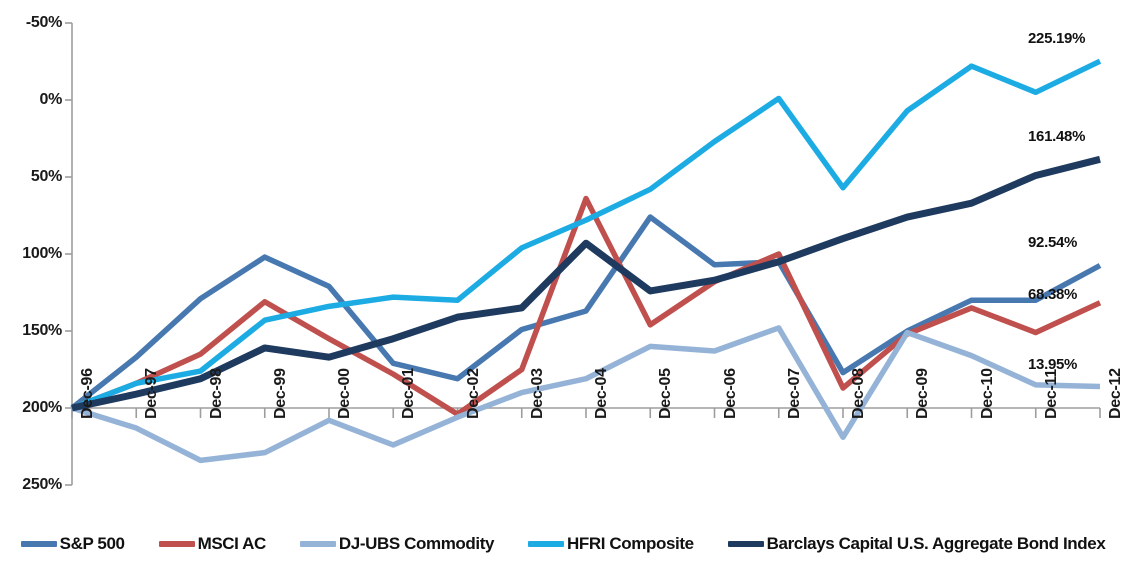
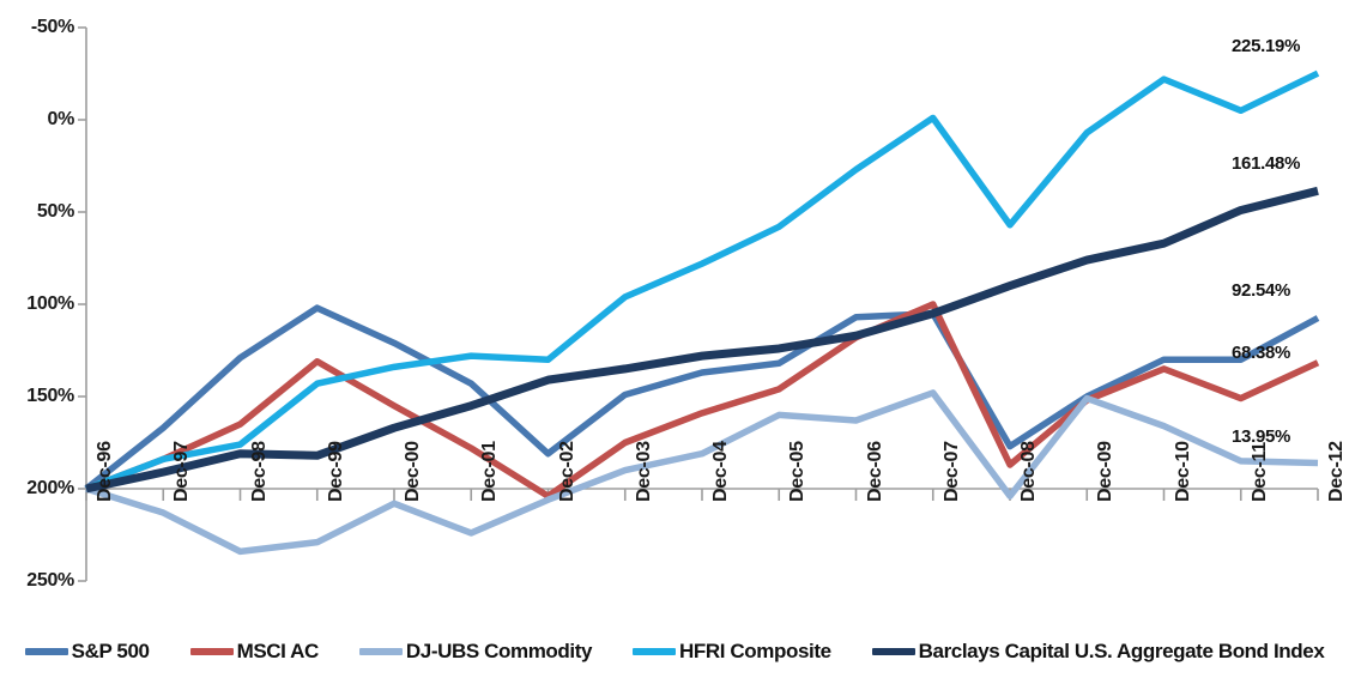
Barclays Capital U.S. Aggregate Bond Index/Dec-99: 39% -> 18%
S&P 500/Dec-01: 29% -> 57%
MSCI AC/Dec-04: 136% -> 41%
Barclays Capital U.S. Aggregate Bond Index/Dec-04: 107% -> 72%
S&P 500/Dec-05: 124% -> 68%
DJ-UBS Commodity/Dec-08: -19% -> -4%
